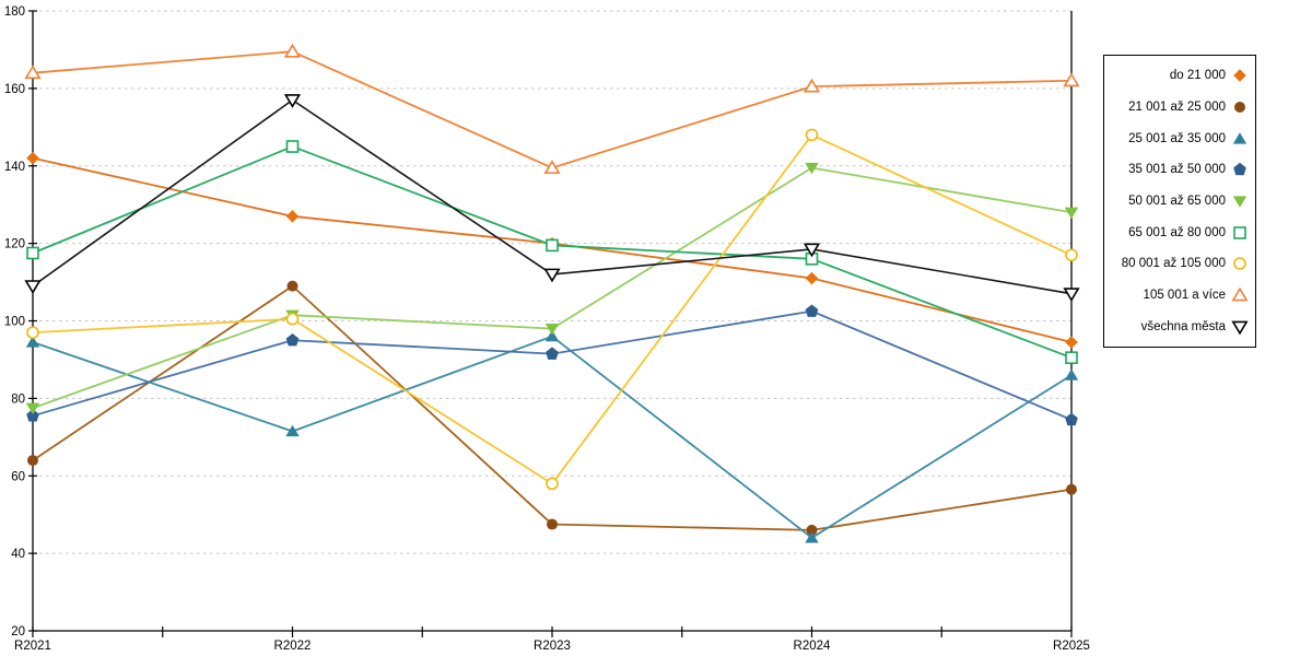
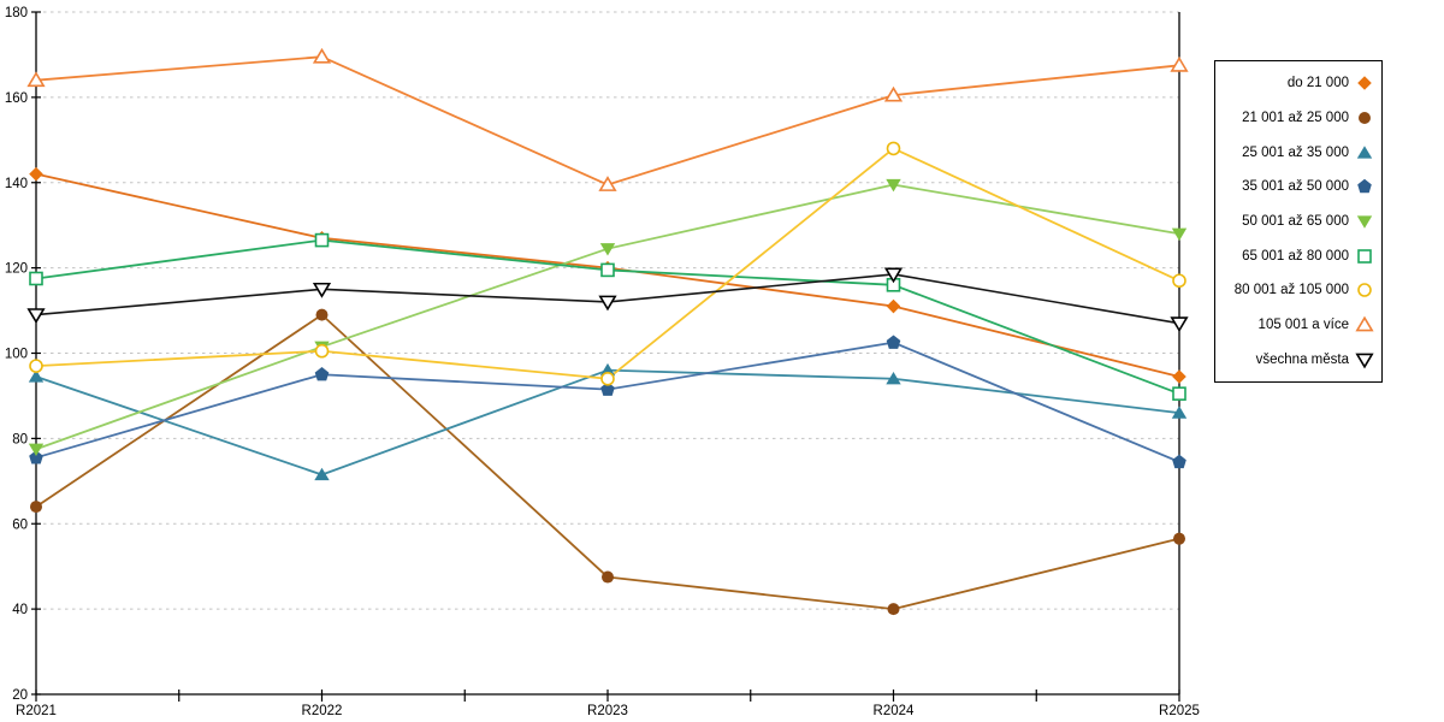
65 001 až 80 000/R2022: 145 -> 126
všechna města/R2022: 157 -> 115
50 001 až 65 000/R2023: 98 -> 124
80 001 až 105 000/R2023: 58 -> 94
21 001 až 25 000/R2024: 46 -> 40
25 001 až 35 000/R2024: 44 -> 94
105 001 a více/R2025: 162 -> 168
